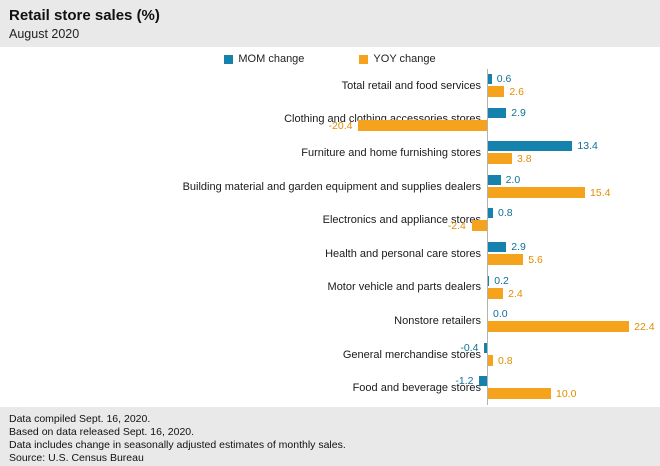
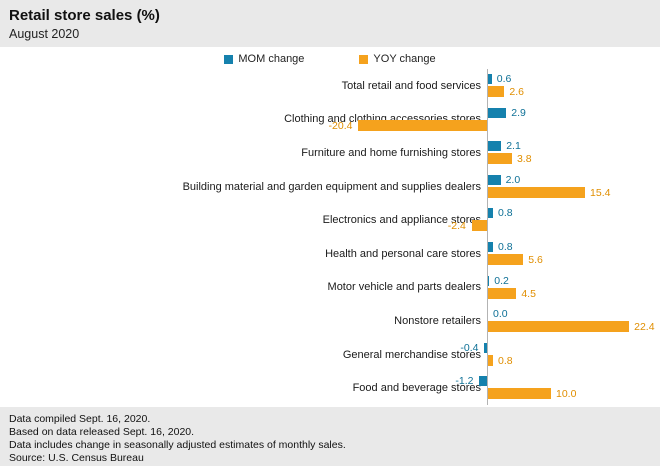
MOM change/Furniture and home furnishing stores: 13.4 -> 2.1
MOM change/Health and personal care stores: 2.9 -> 0.8
YOY change/Motor vehicle and parts dealers: 2.4 -> 4.5
